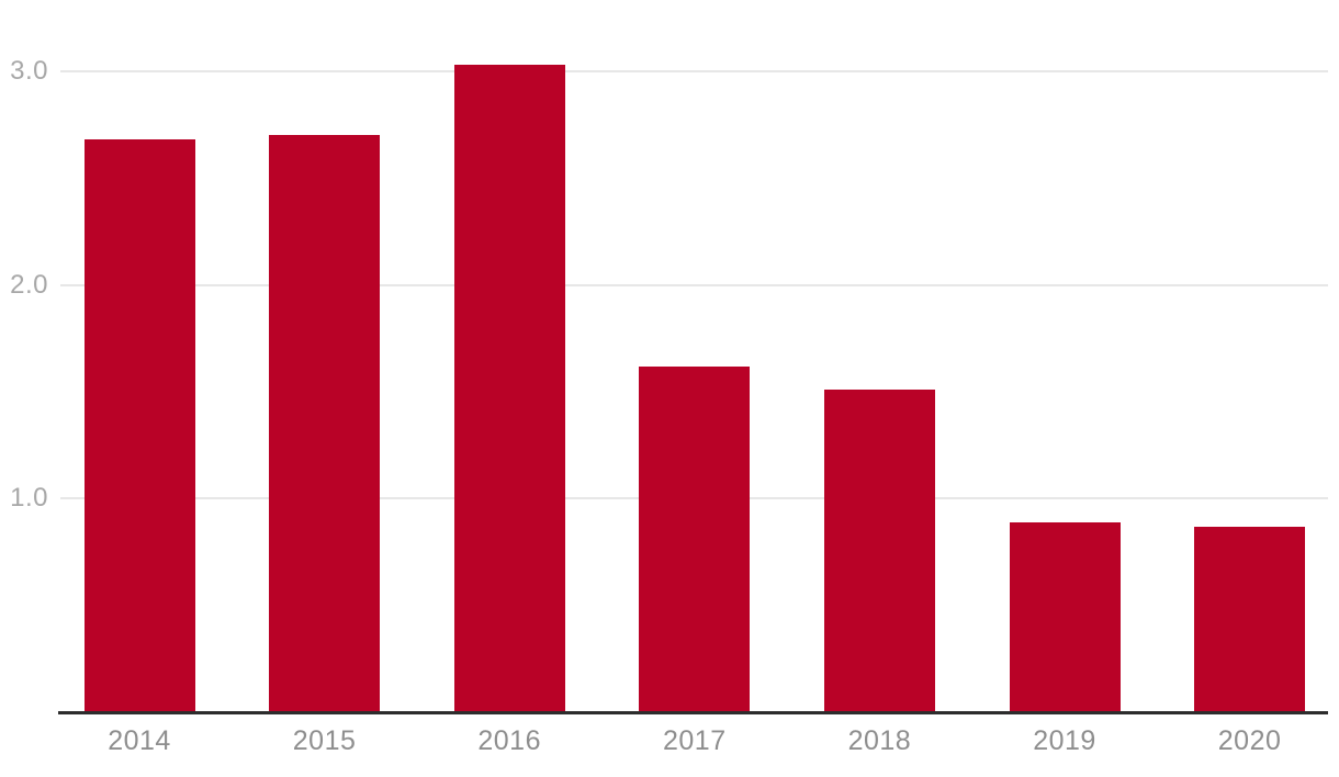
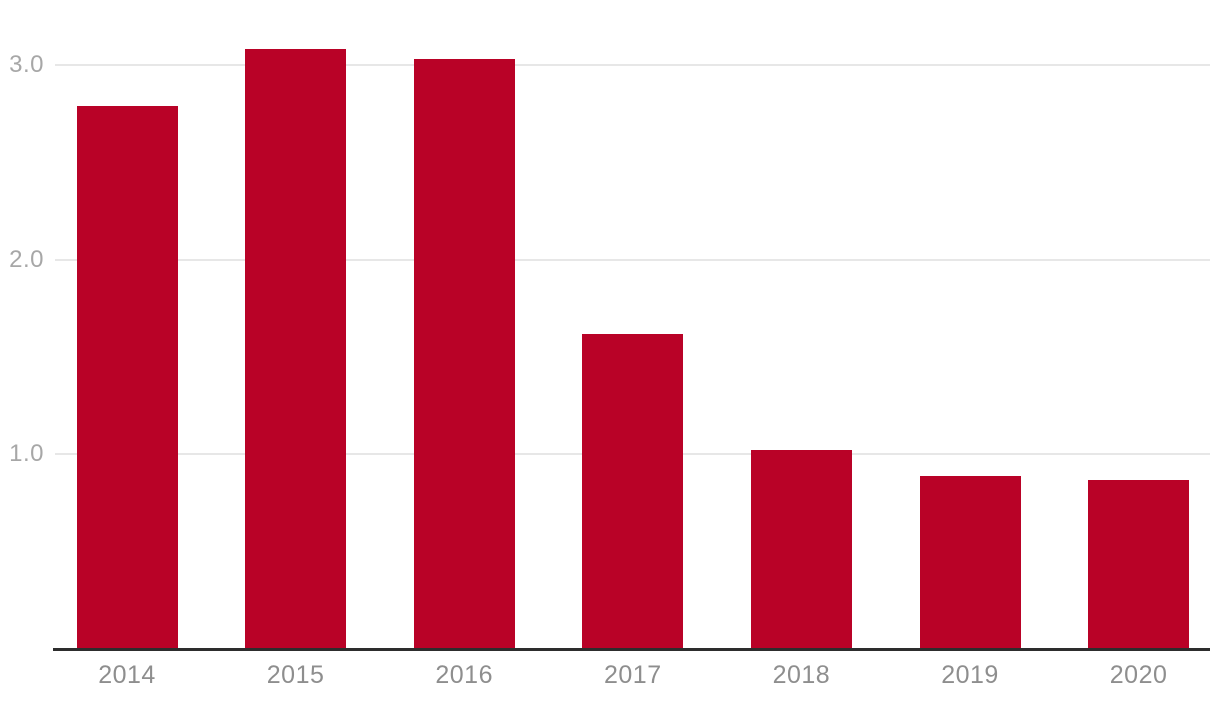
2014: 2.68 -> 2.79
2015: 2.70 -> 3.08
2018: 1.51 -> 1.02
